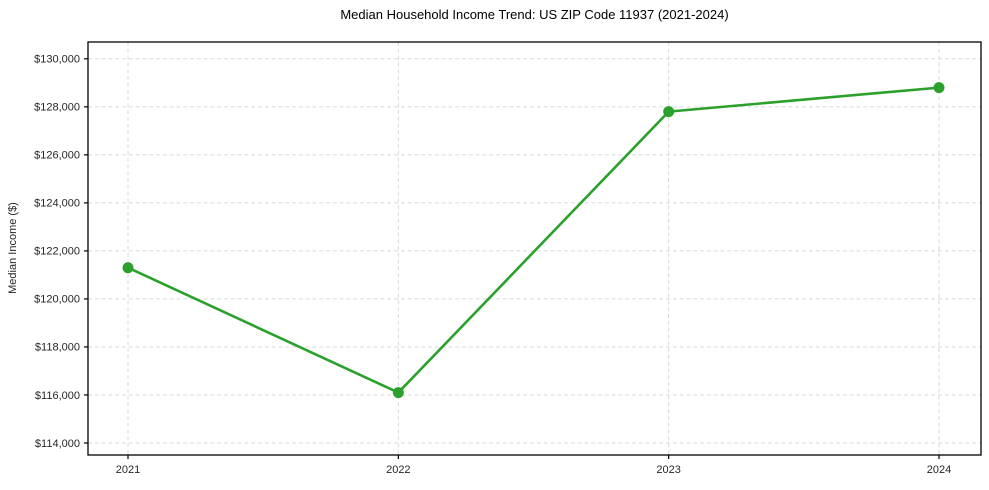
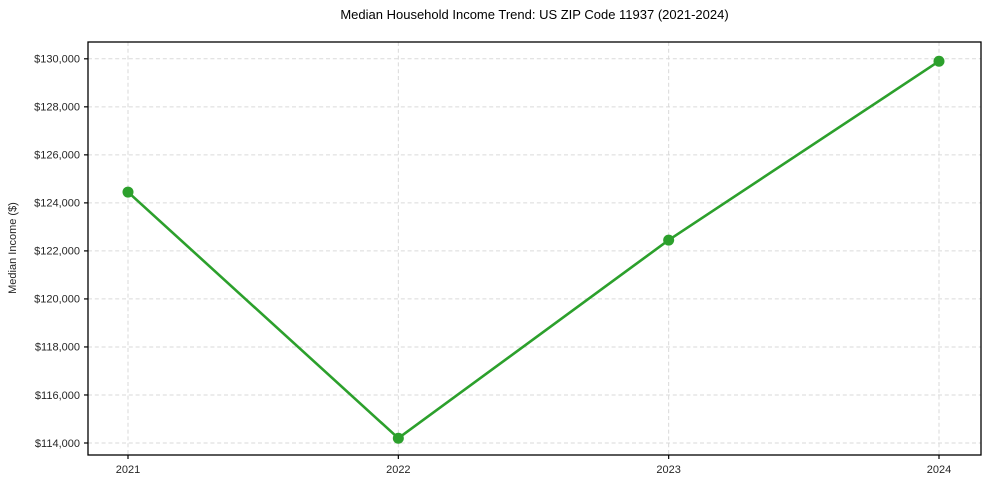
2021: $121300 -> $124400
2022: $116100 -> $114200
2023: $127800 -> $122400
2024: $128800 -> $129900
